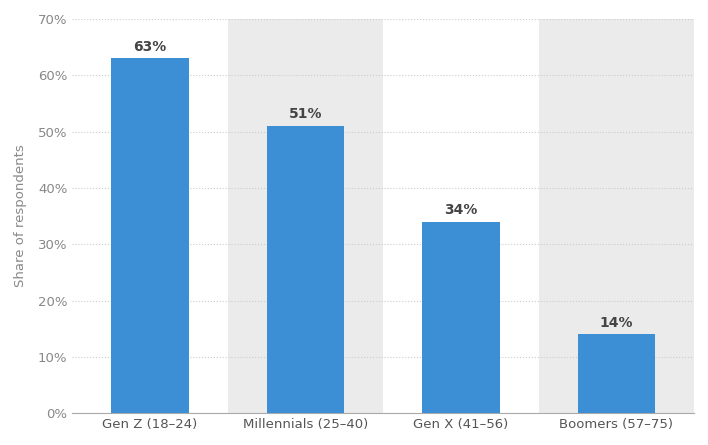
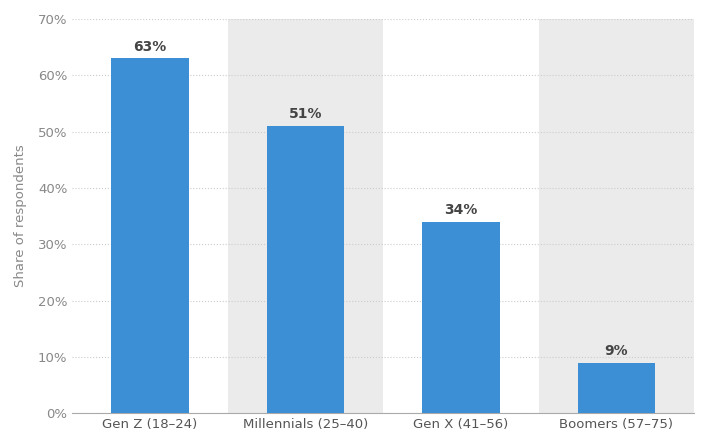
Boomers (57–75): 14% -> 9%
